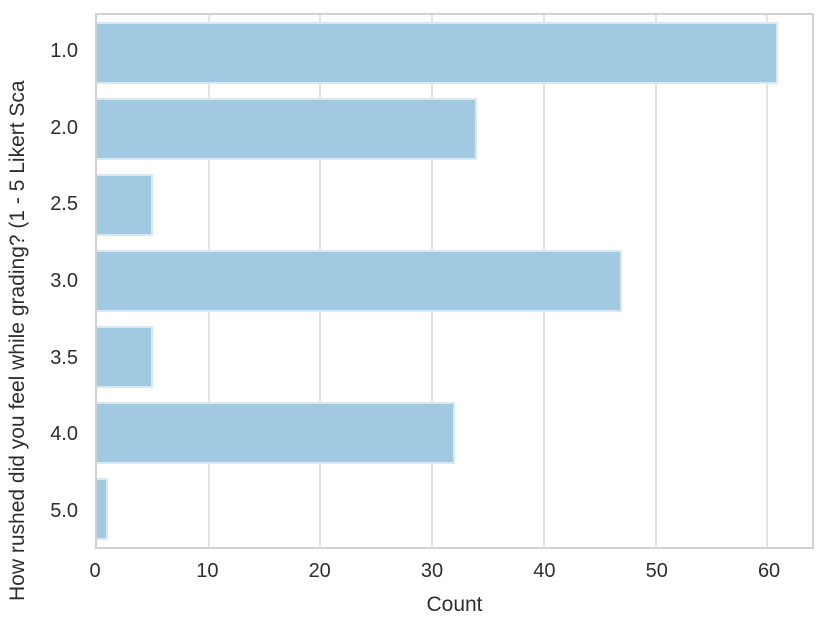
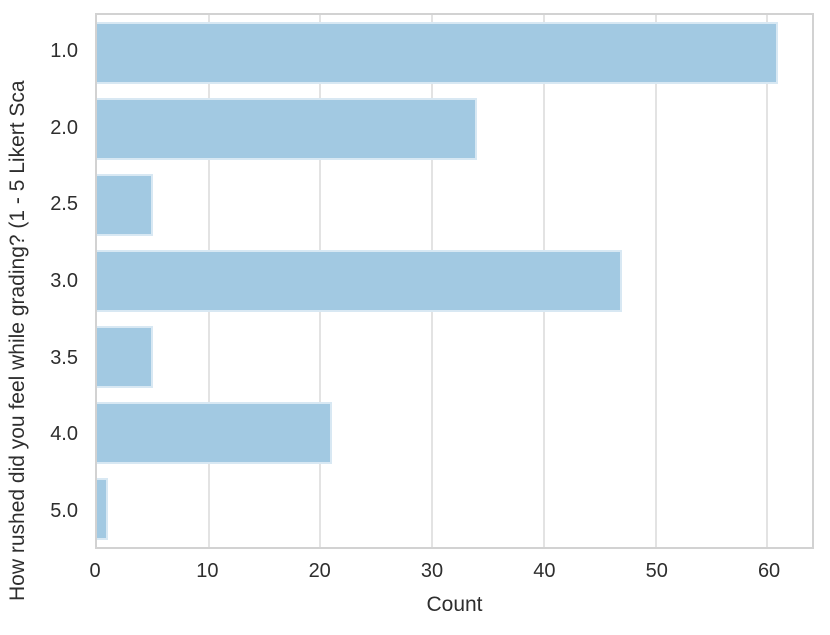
4.0: 32 -> 21
